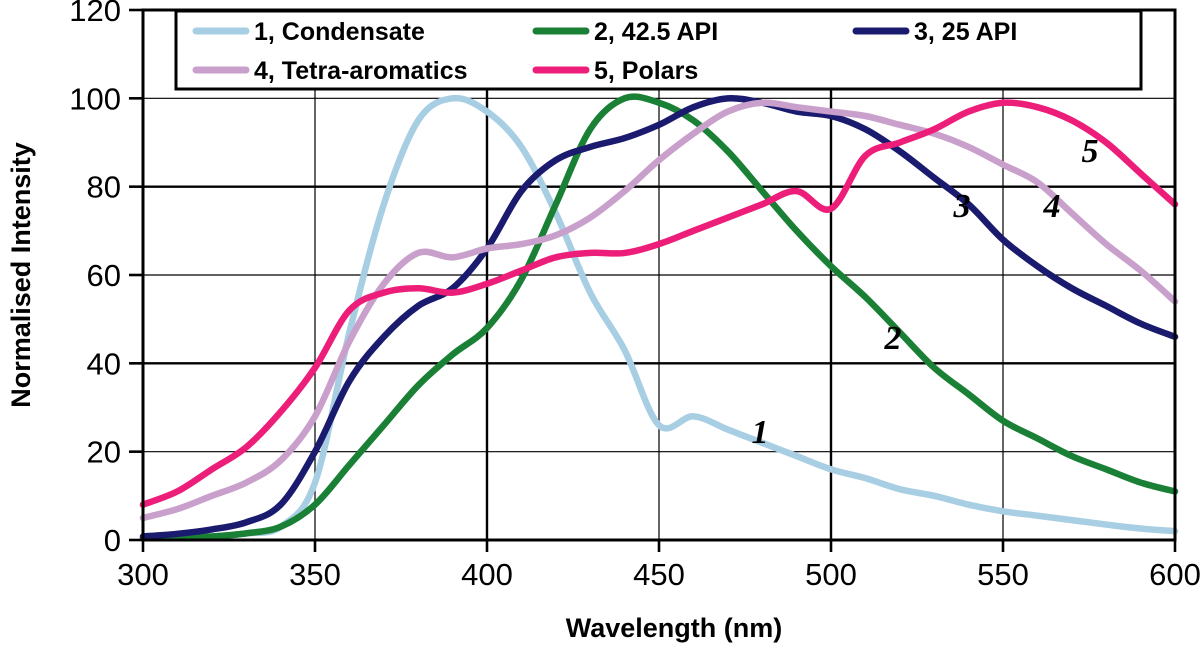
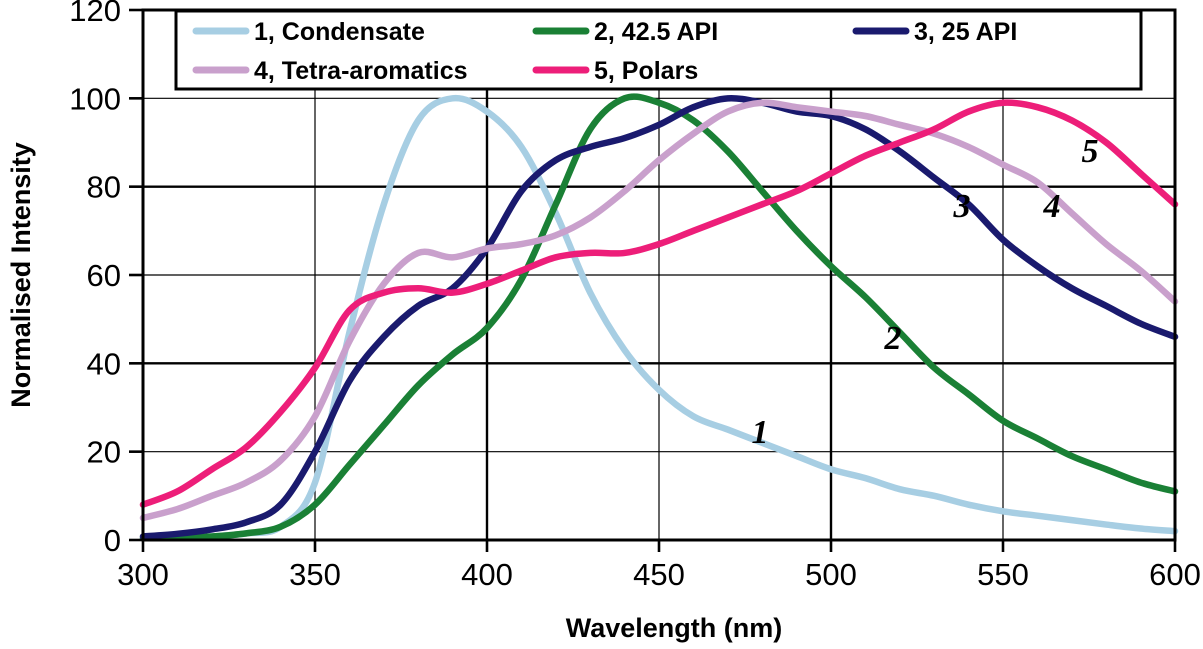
1, Condensate/450: 26 -> 34
5, Polars/500: 75 -> 83
